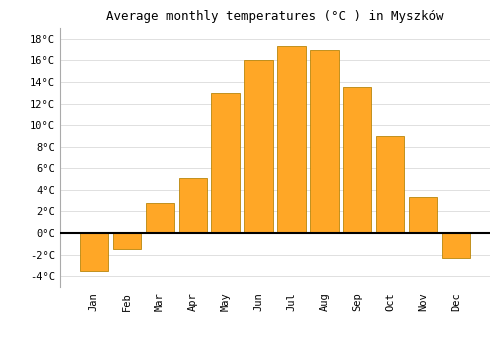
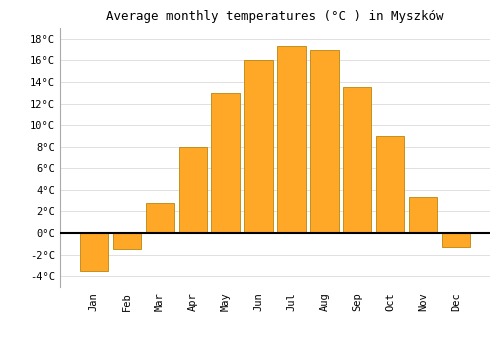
Apr: 5.1°C -> 8.0°C
Dec: -2.3°C -> -1.3°C
